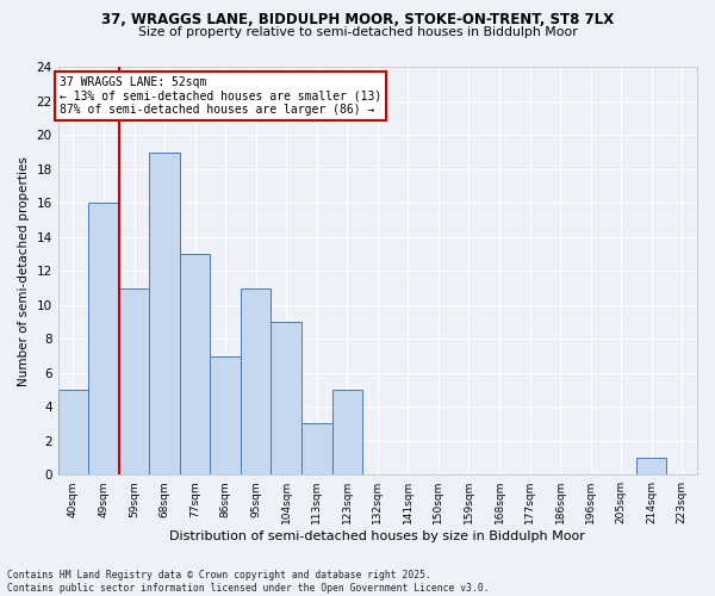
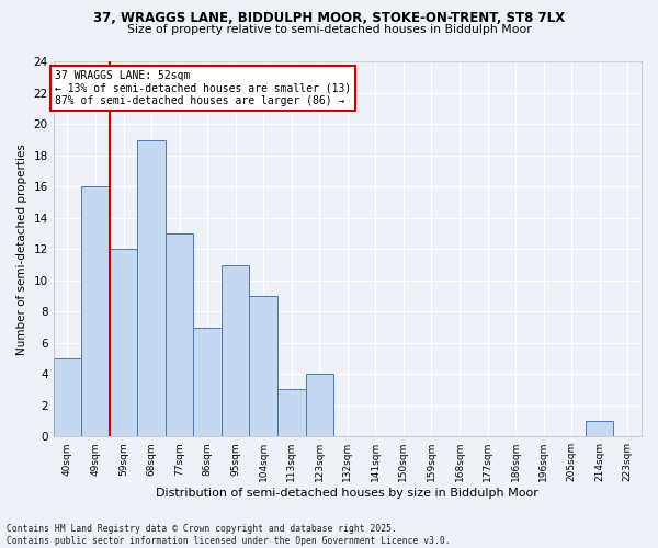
59sqm: 11 -> 12
123sqm: 5 -> 4
